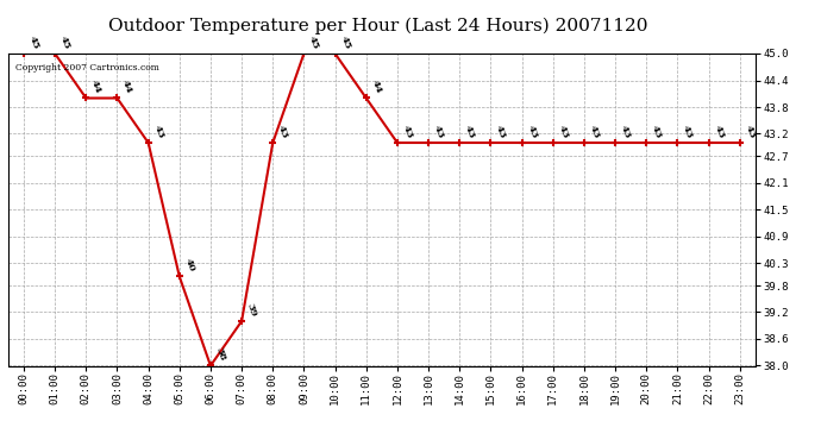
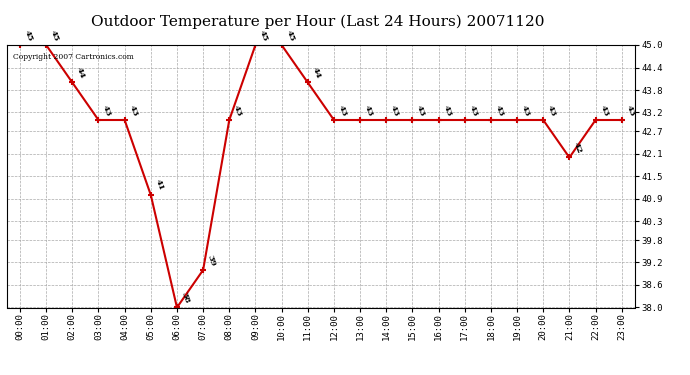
03:00: 44 -> 43
05:00: 40 -> 41
21:00: 43 -> 42
